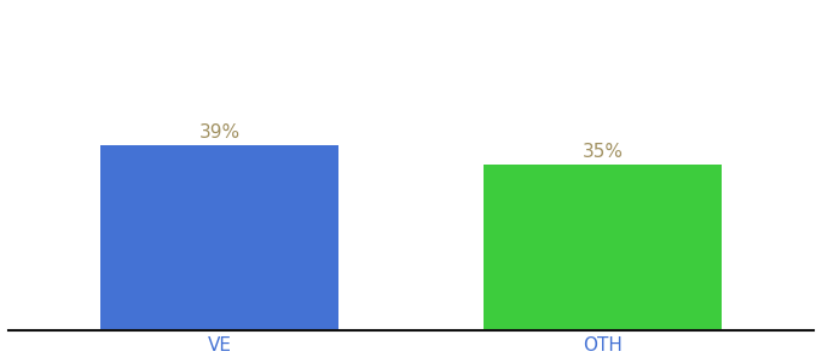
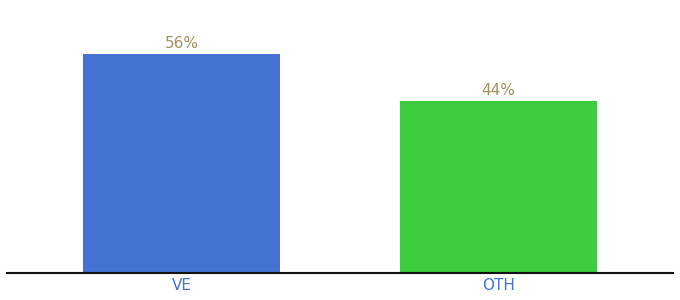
VE: 39% -> 56%
OTH: 35% -> 44%
